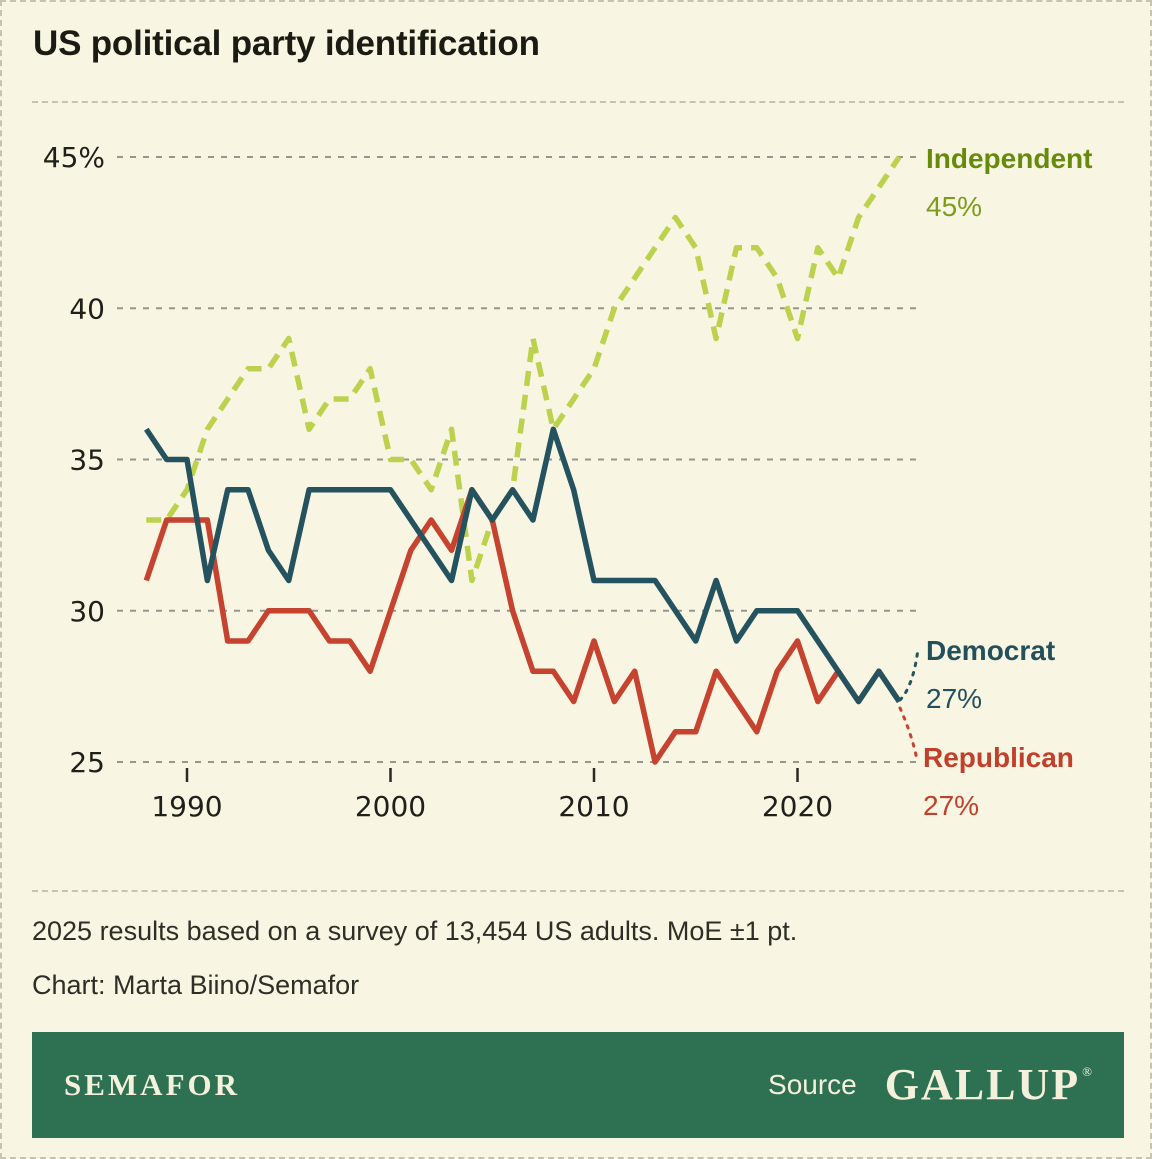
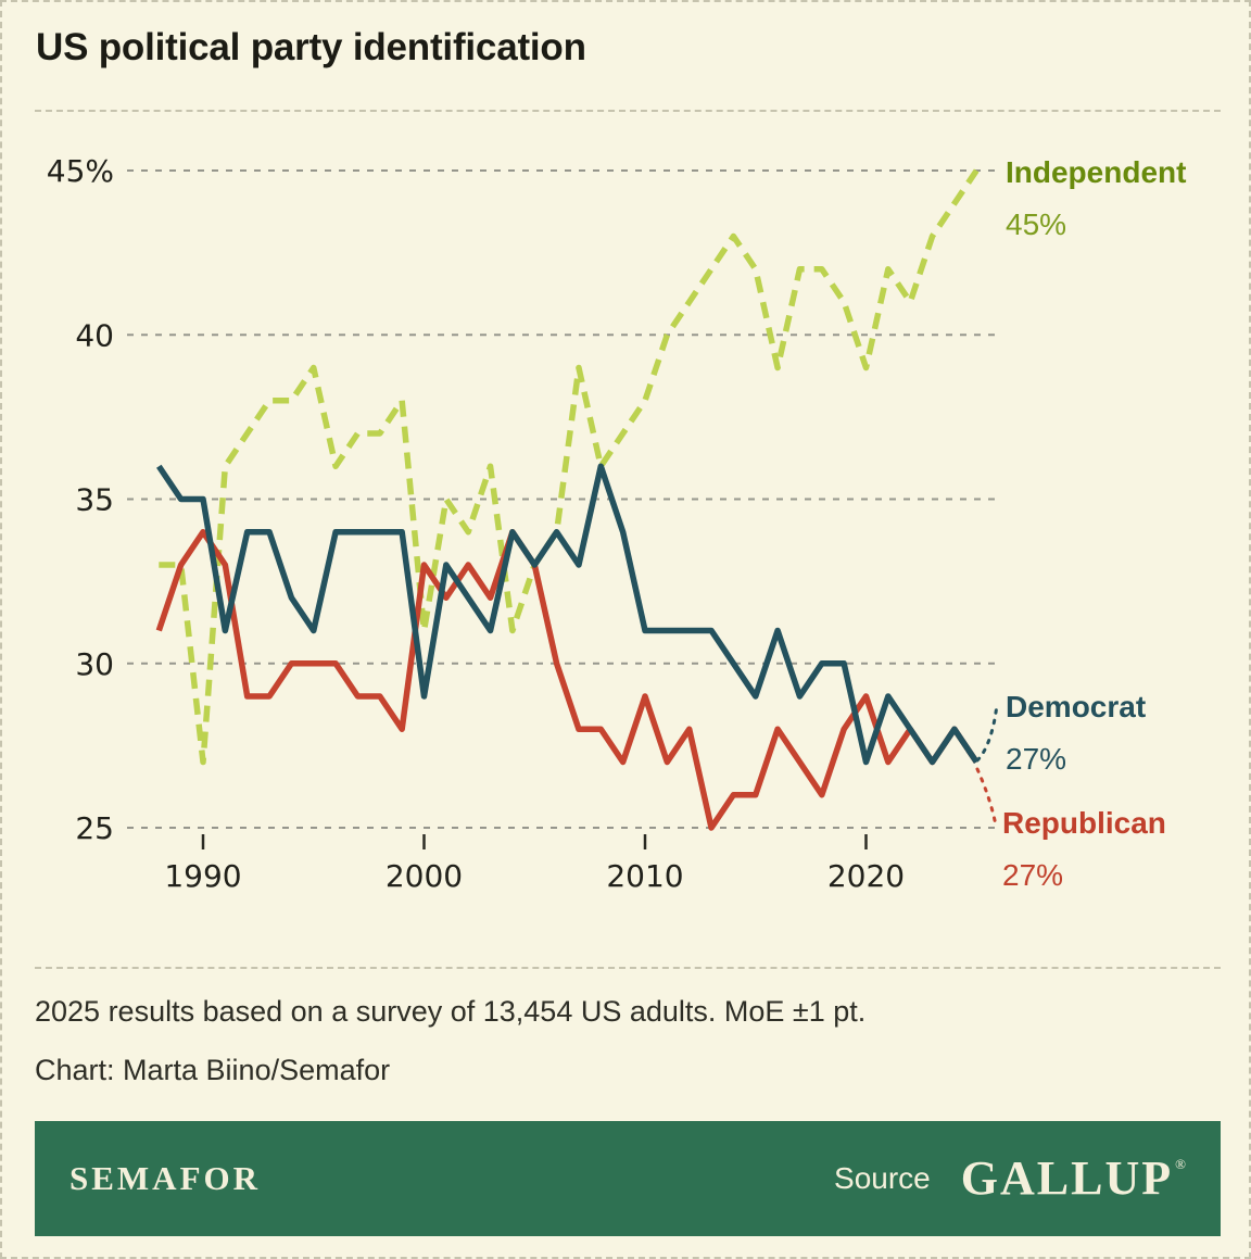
Independent/1990: 34% -> 27%
Republican/1990: 33% -> 34%
Independent/2000: 35% -> 31%
Republican/2000: 30% -> 33%
Democrat/2000: 34% -> 29%
Democrat/2020: 30% -> 27%
